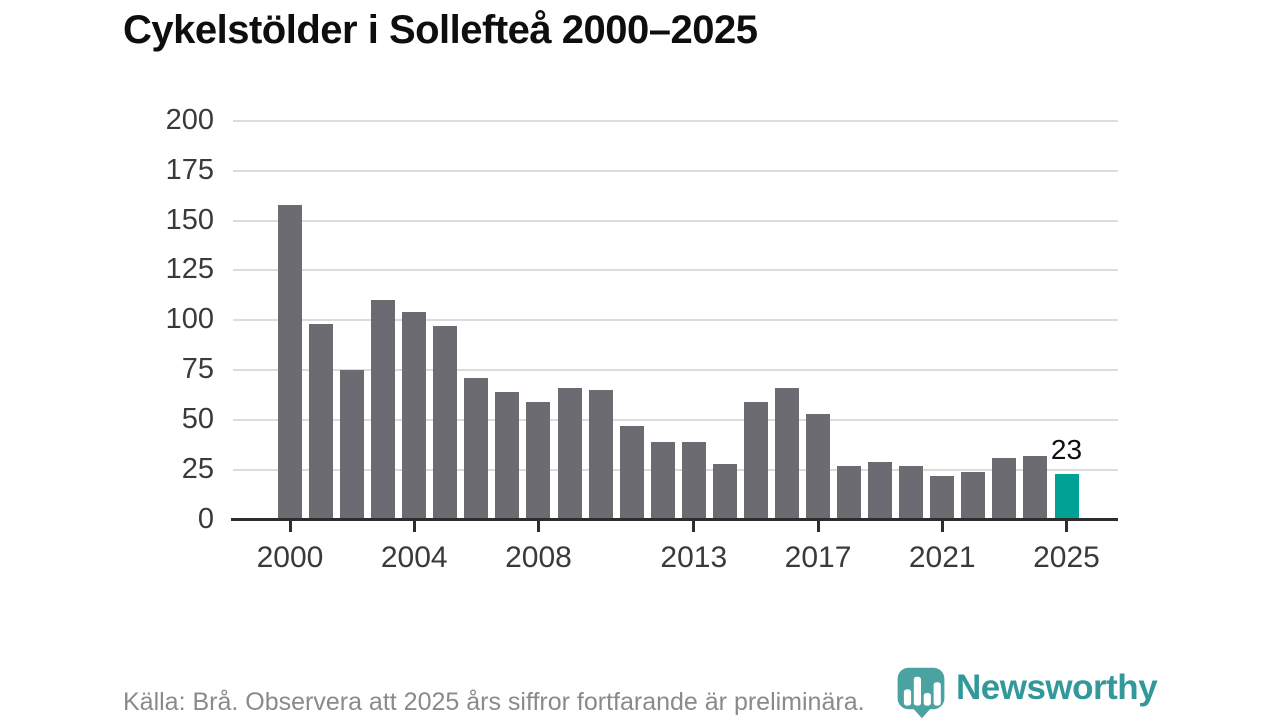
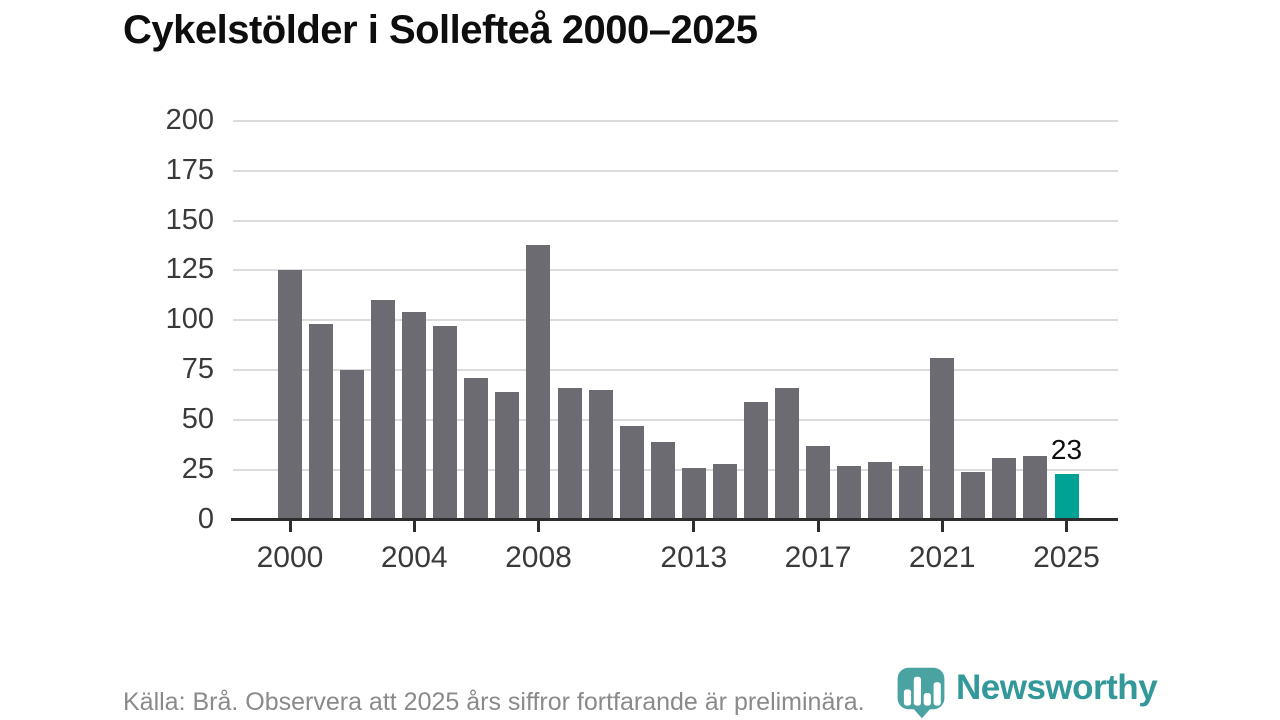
2000: 158 -> 125
2008: 59 -> 138
2013: 39 -> 26
2017: 53 -> 37
2021: 22 -> 81
